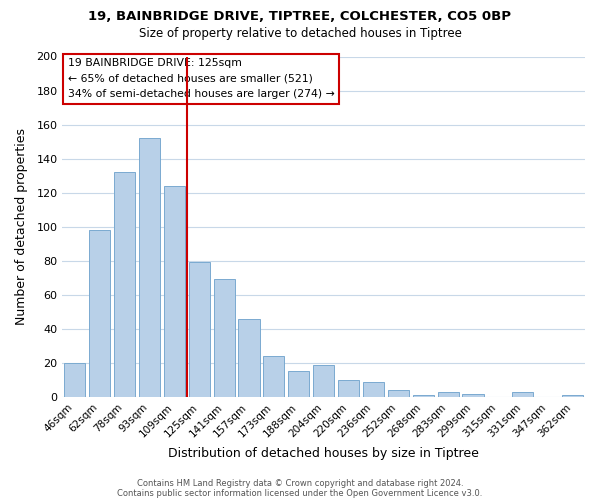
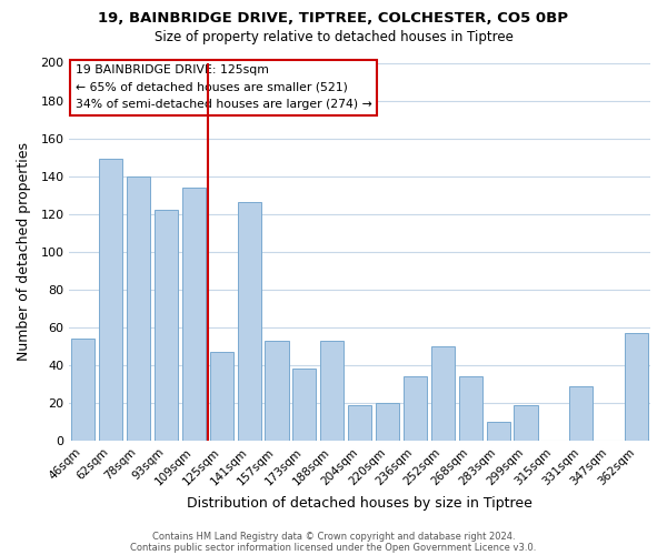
46sqm: 20 -> 54
62sqm: 98 -> 149
78sqm: 132 -> 140
93sqm: 152 -> 122
109sqm: 124 -> 134
125sqm: 79 -> 47
141sqm: 69 -> 126
157sqm: 46 -> 53
173sqm: 24 -> 38
188sqm: 15 -> 53
220sqm: 10 -> 20
236sqm: 9 -> 34
252sqm: 4 -> 50
268sqm: 1 -> 34
283sqm: 3 -> 10
299sqm: 2 -> 19
331sqm: 3 -> 29
362sqm: 1 -> 57
